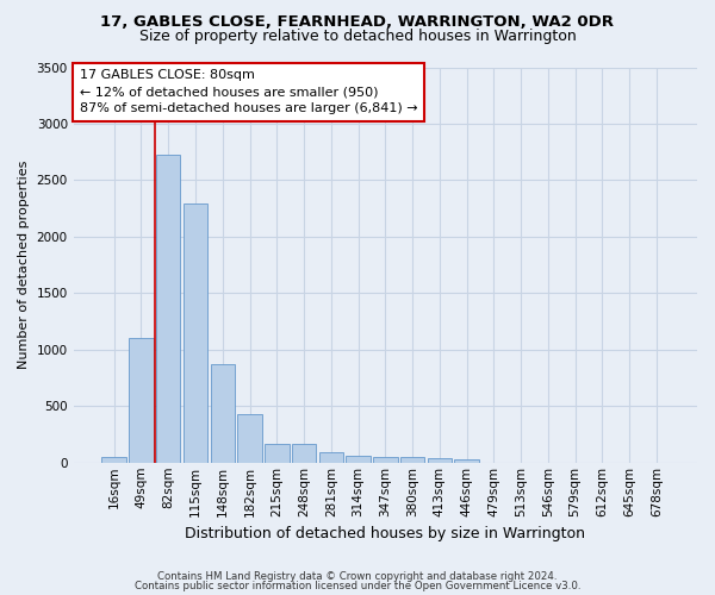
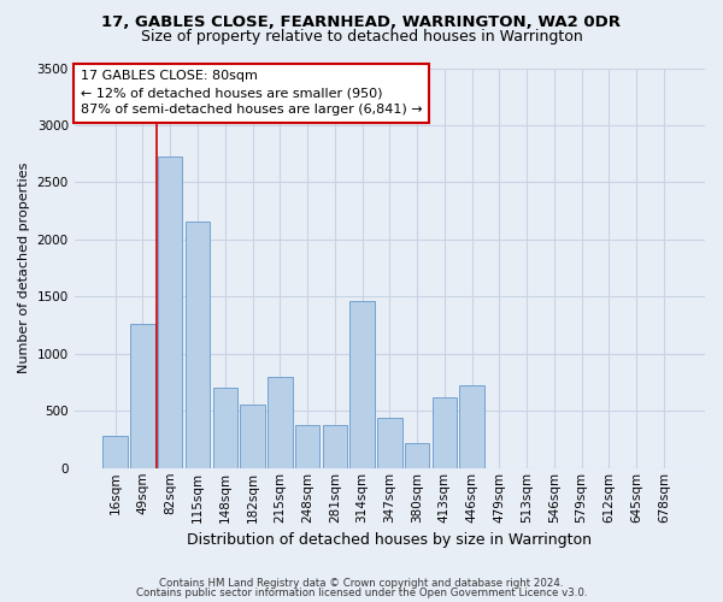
16sqm: 60 -> 280
49sqm: 1100 -> 1260
115sqm: 2290 -> 2160
148sqm: 870 -> 700
182sqm: 430 -> 560
215sqm: 170 -> 800
248sqm: 160 -> 380
281sqm: 90 -> 380
314sqm: 60 -> 1460
347sqm: 60 -> 440
380sqm: 50 -> 220
413sqm: 40 -> 620
446sqm: 20 -> 720
